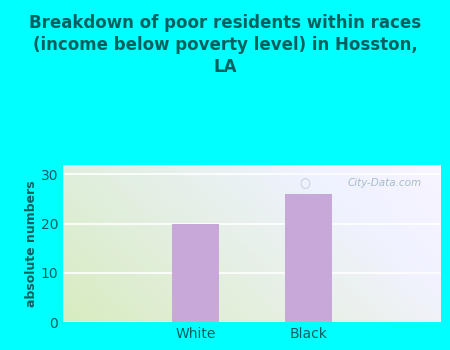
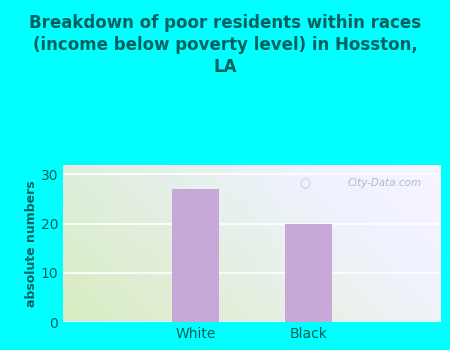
White: 20 -> 27
Black: 26 -> 20
